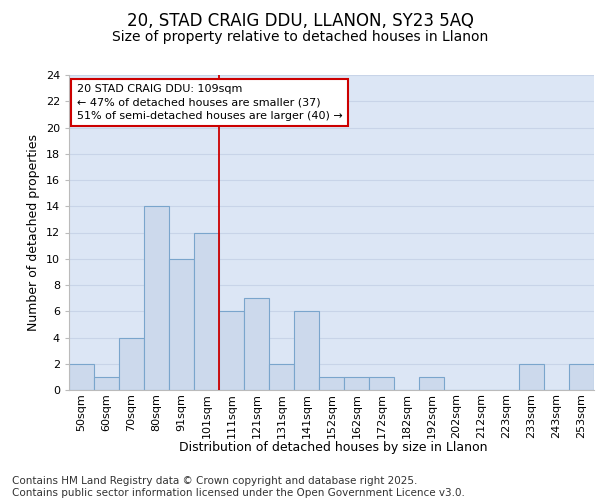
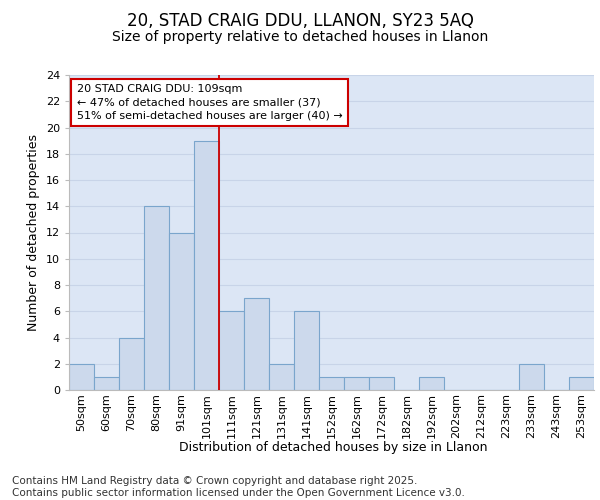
91sqm: 10 -> 12
101sqm: 12 -> 19
253sqm: 2 -> 1
